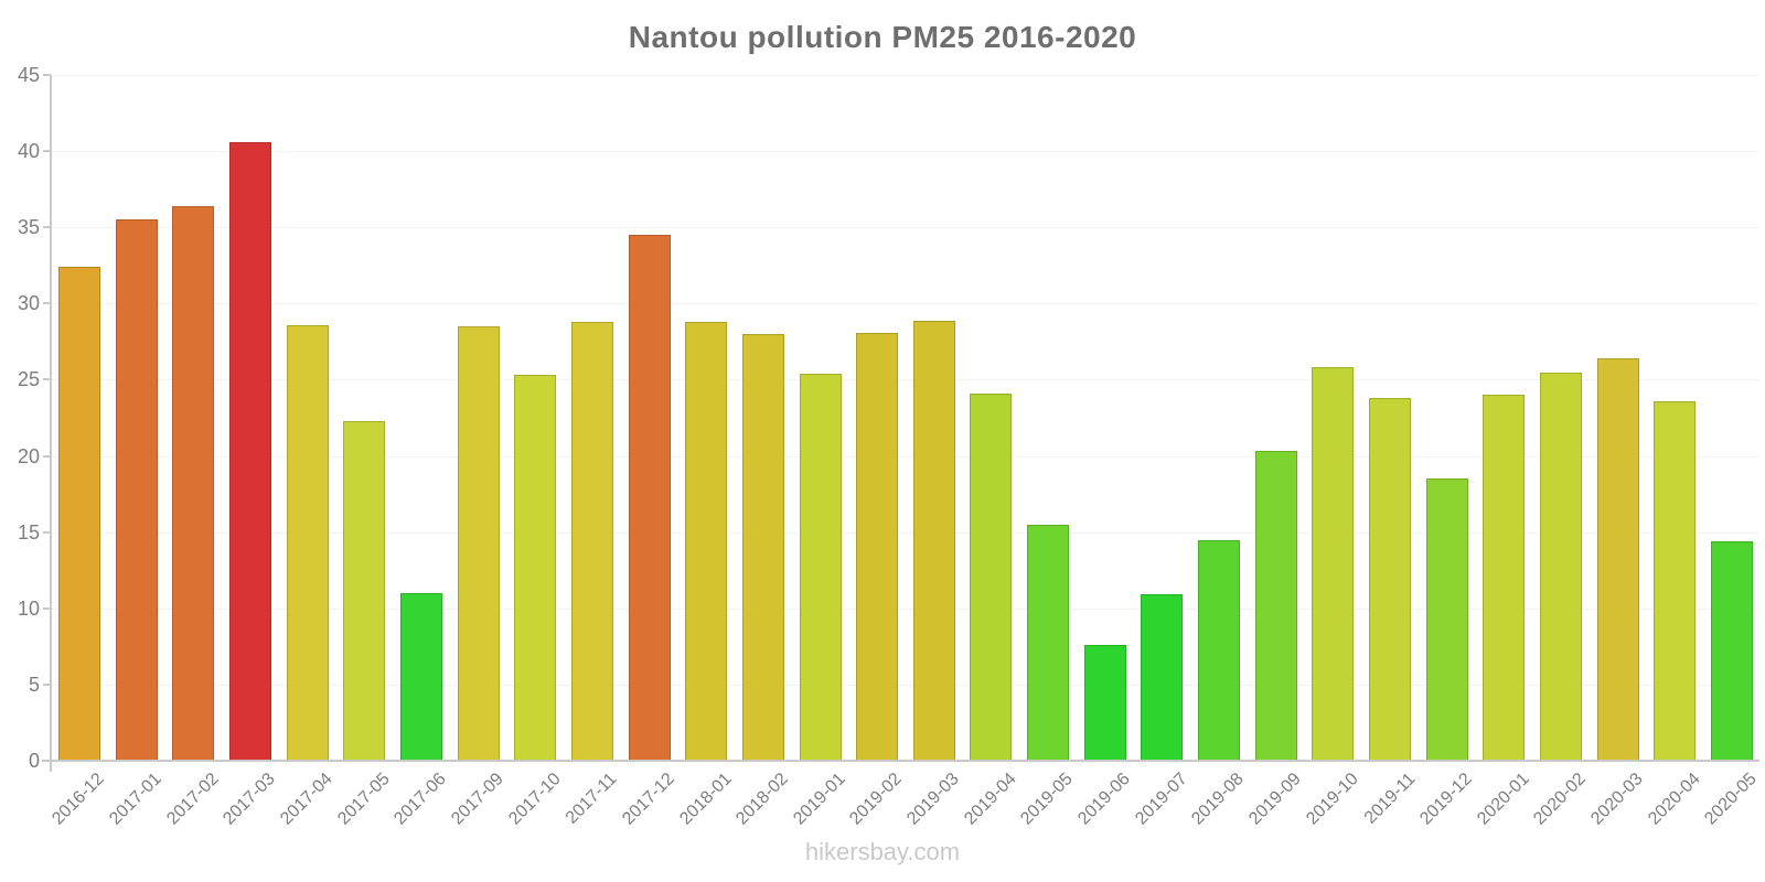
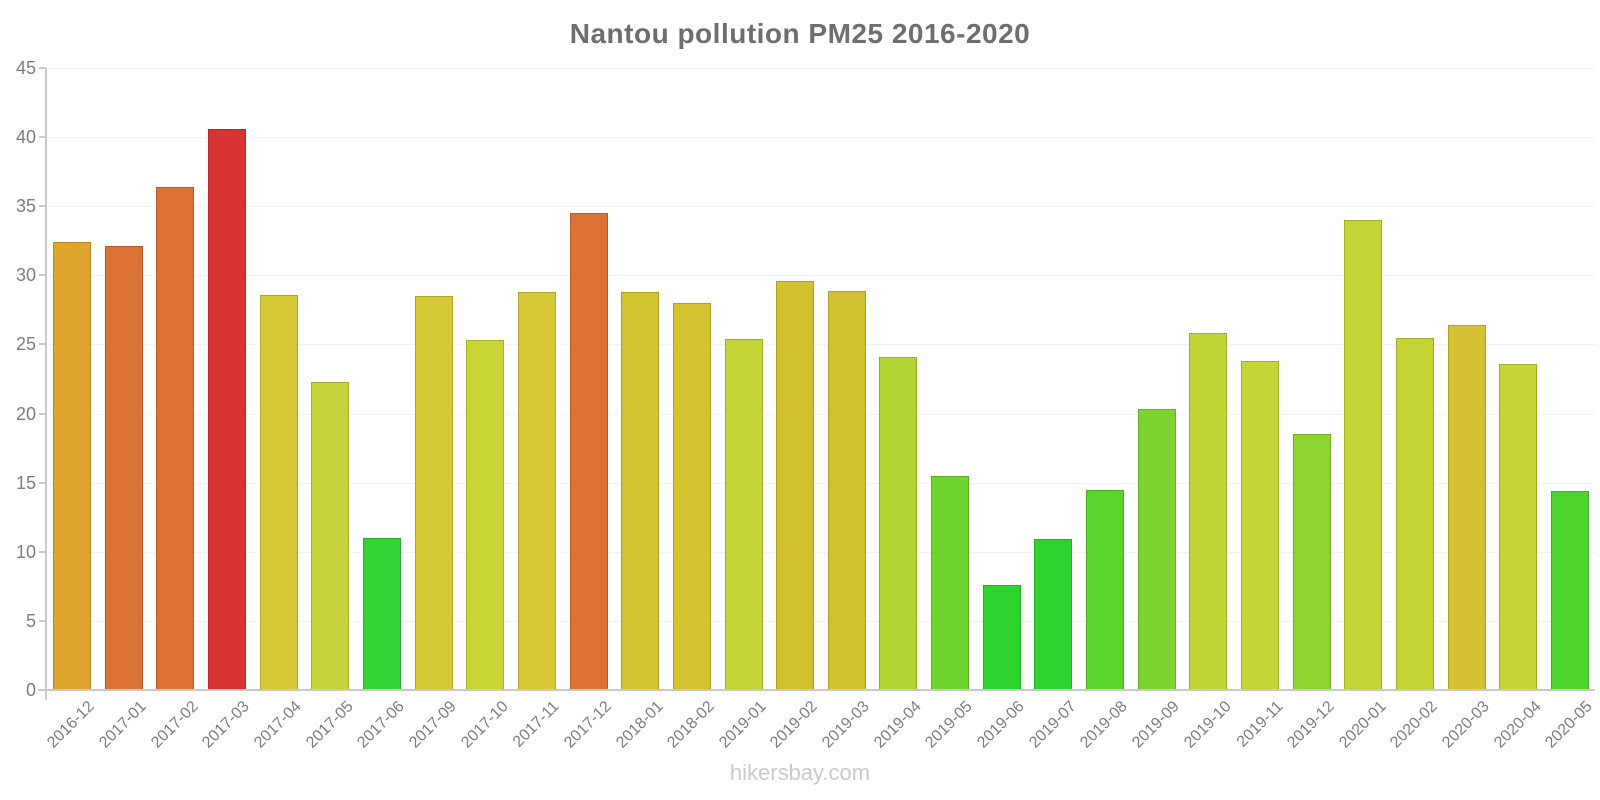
2017-01: 35.5 -> 32.1
2019-02: 28.1 -> 29.6
2020-01: 24.0 -> 34.0
